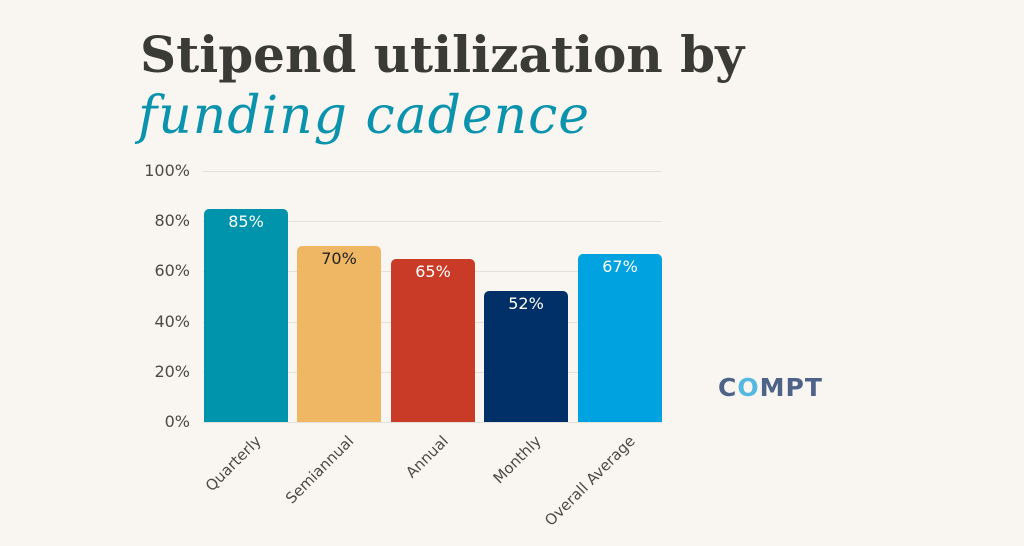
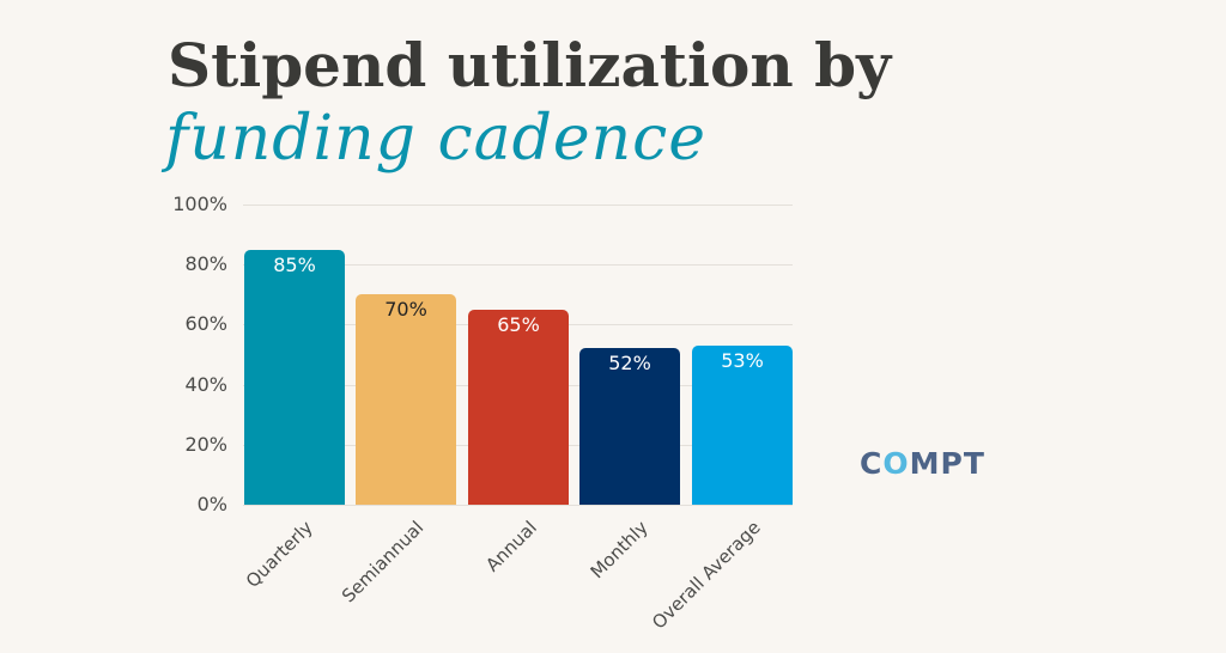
Overall Average: 67% -> 53%
